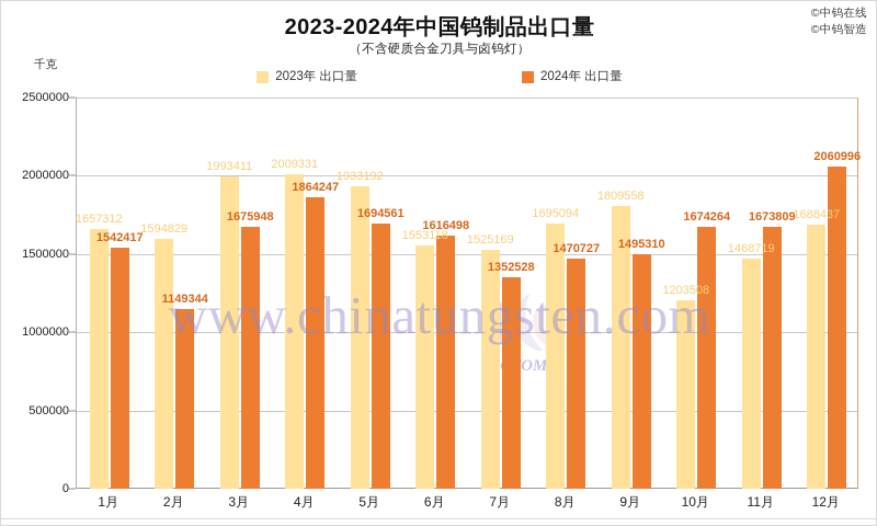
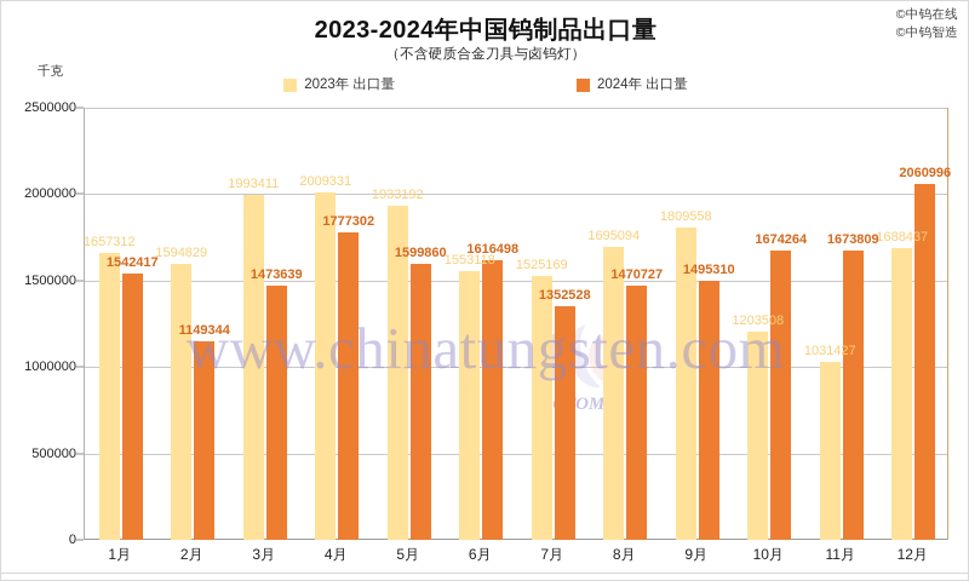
2024年 出口量/3月: 1675948 -> 1473639
2024年 出口量/4月: 1864247 -> 1777302
2024年 出口量/5月: 1694561 -> 1599860
2023年 出口量/11月: 1468719 -> 1031427
